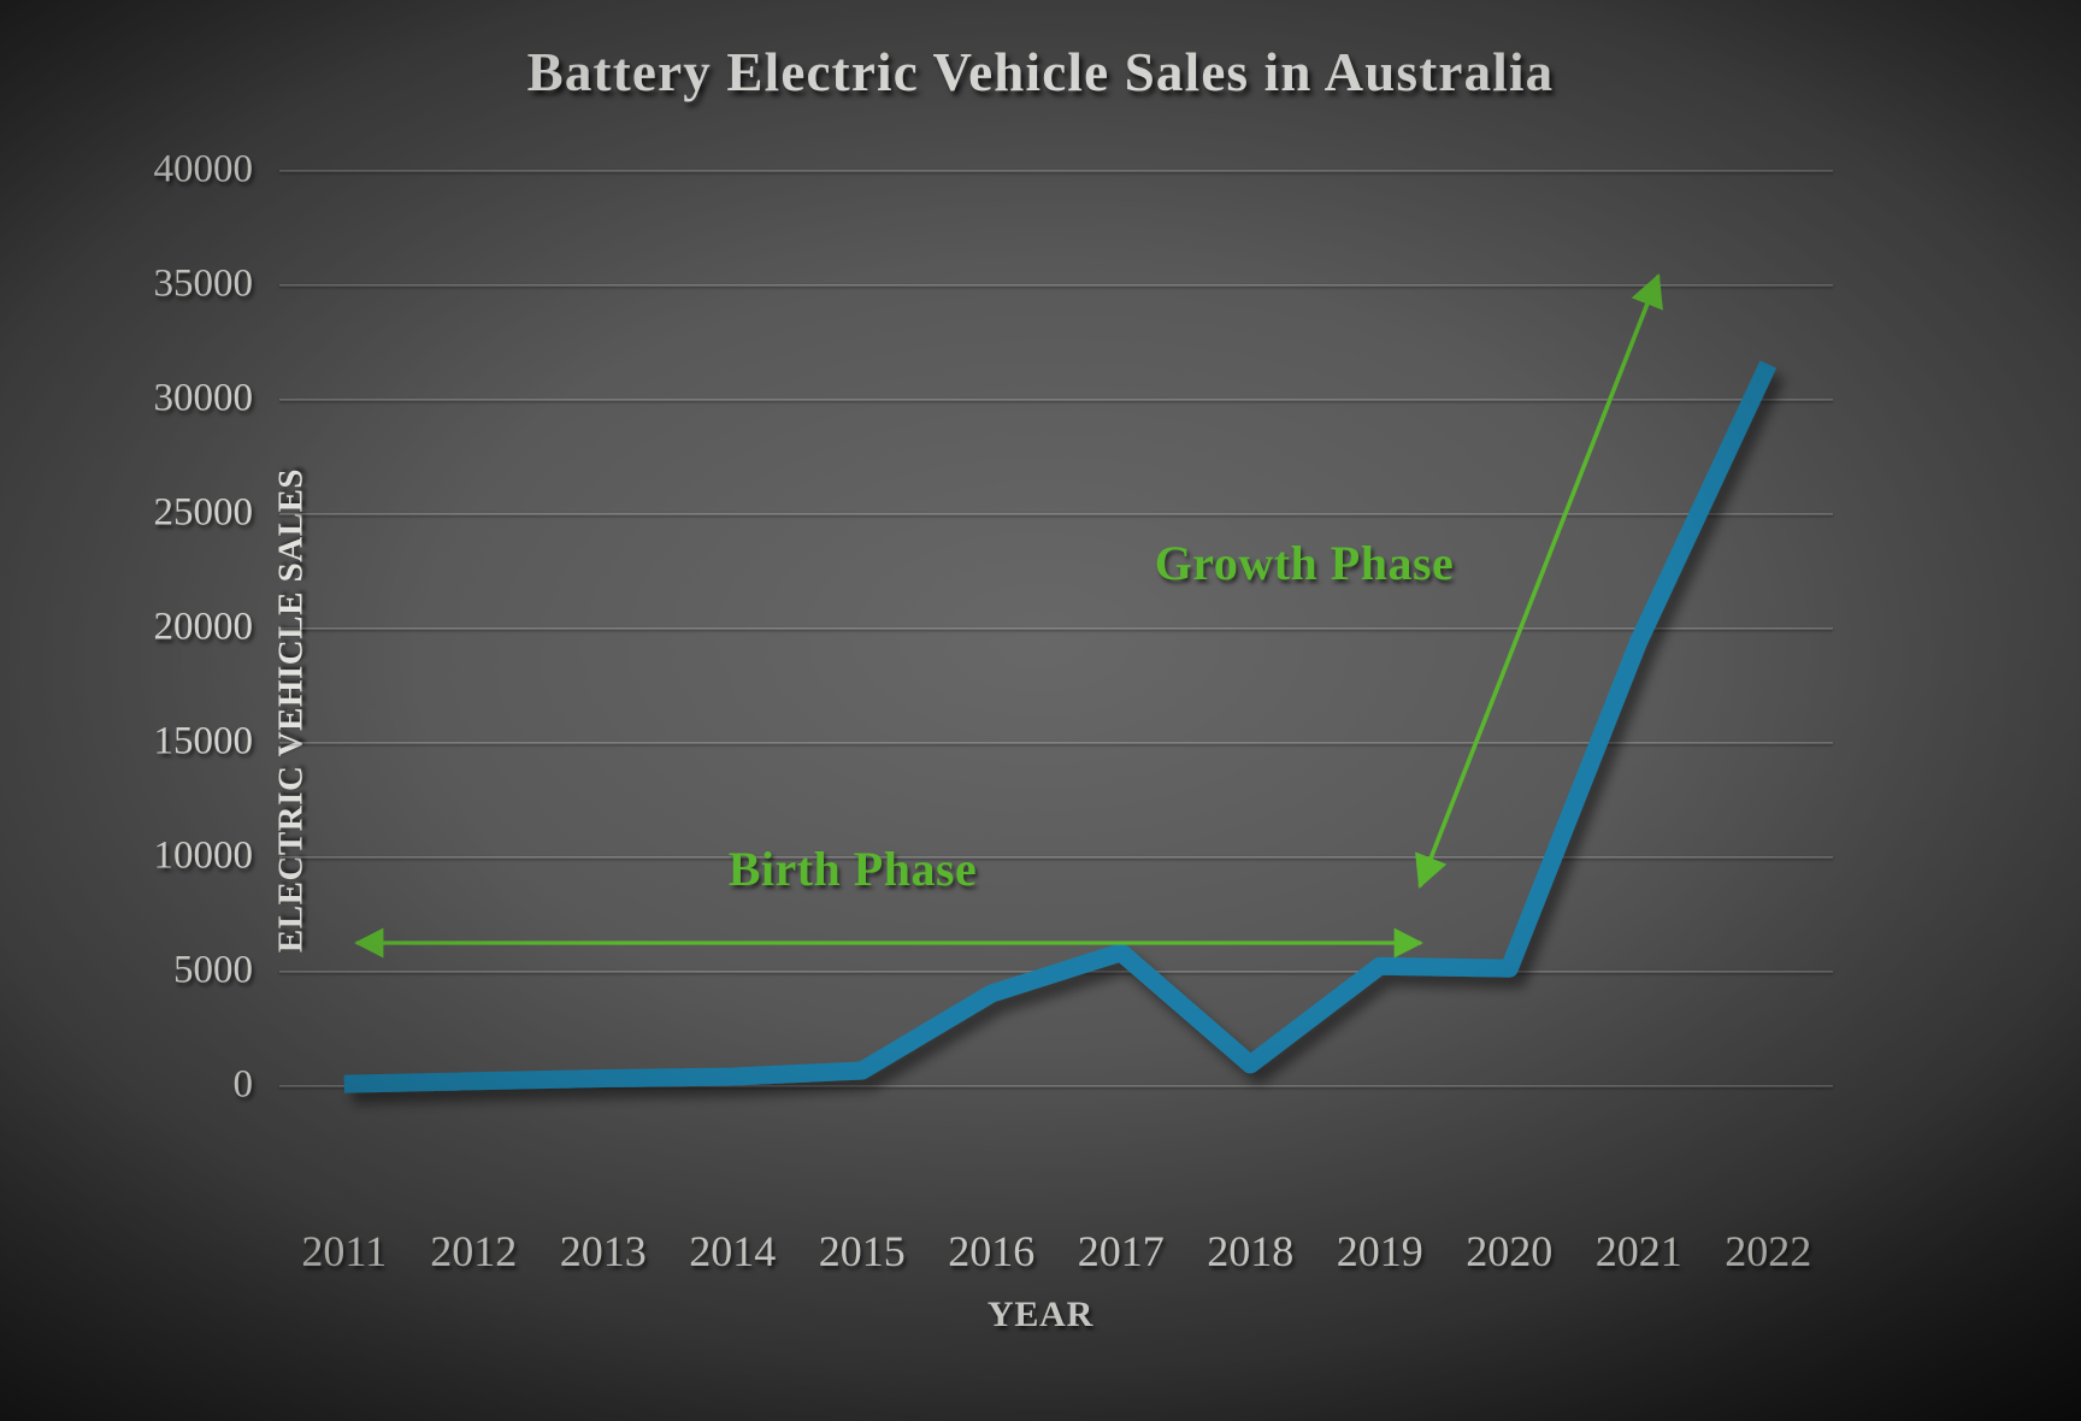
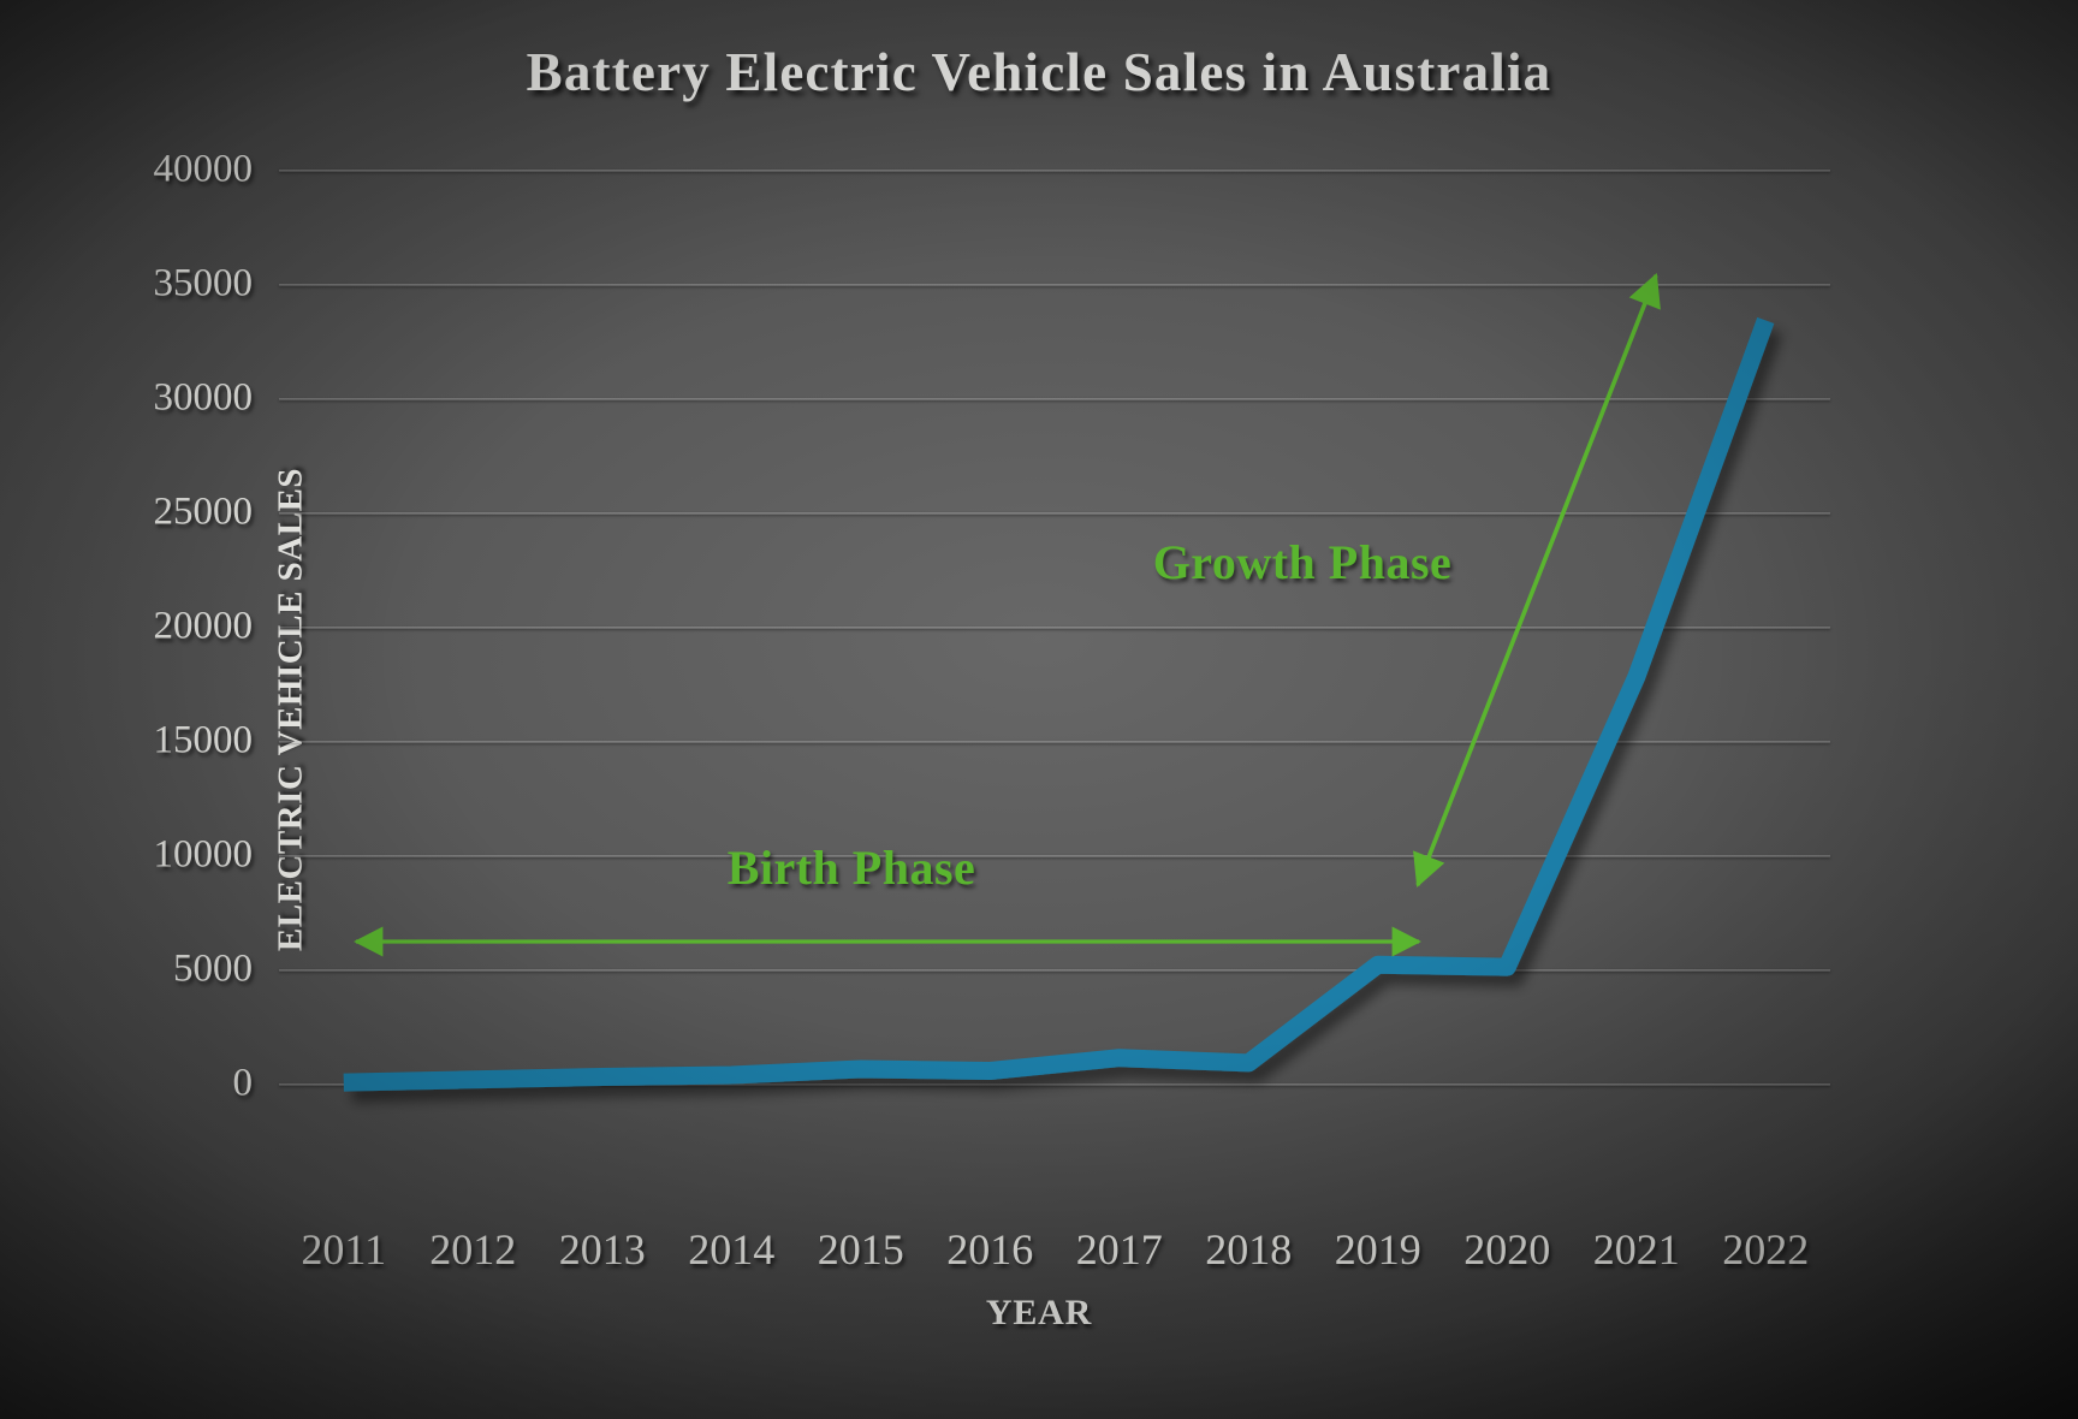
2016: 4000 -> 600
2017: 5800 -> 1100
2021: 19400 -> 17800
2022: 31500 -> 33400
